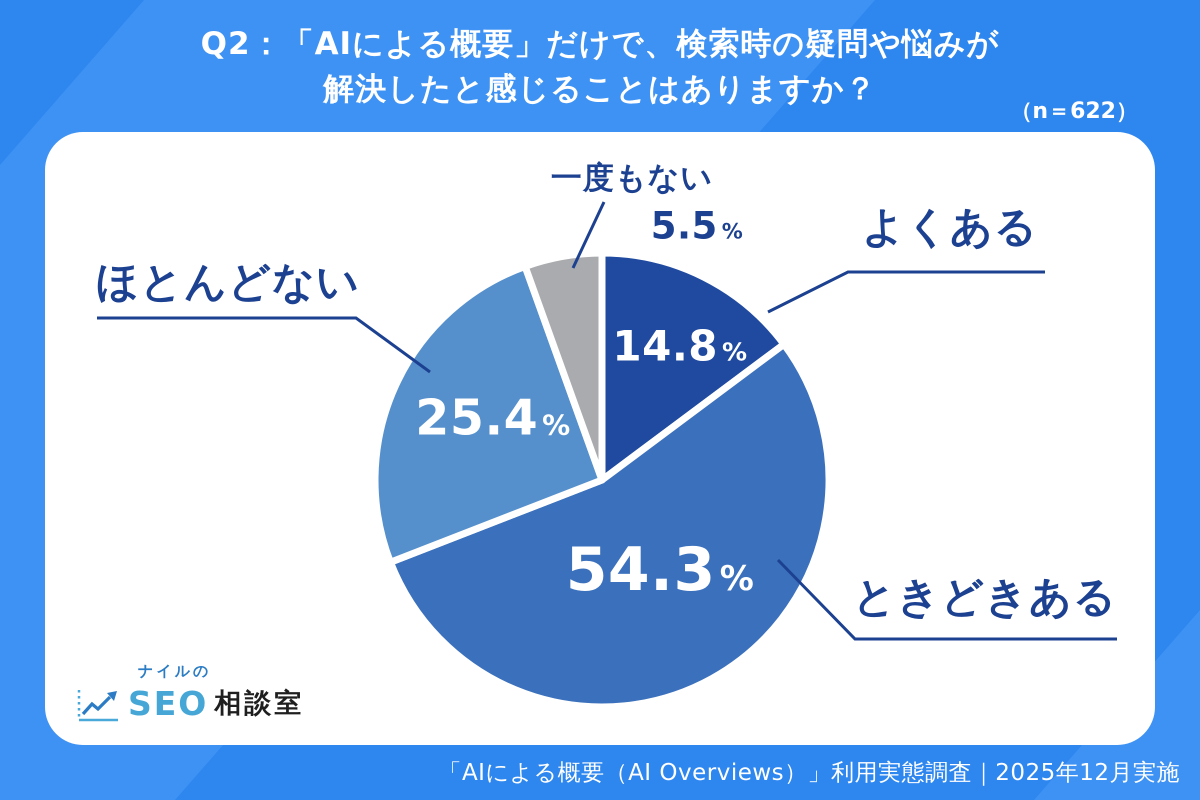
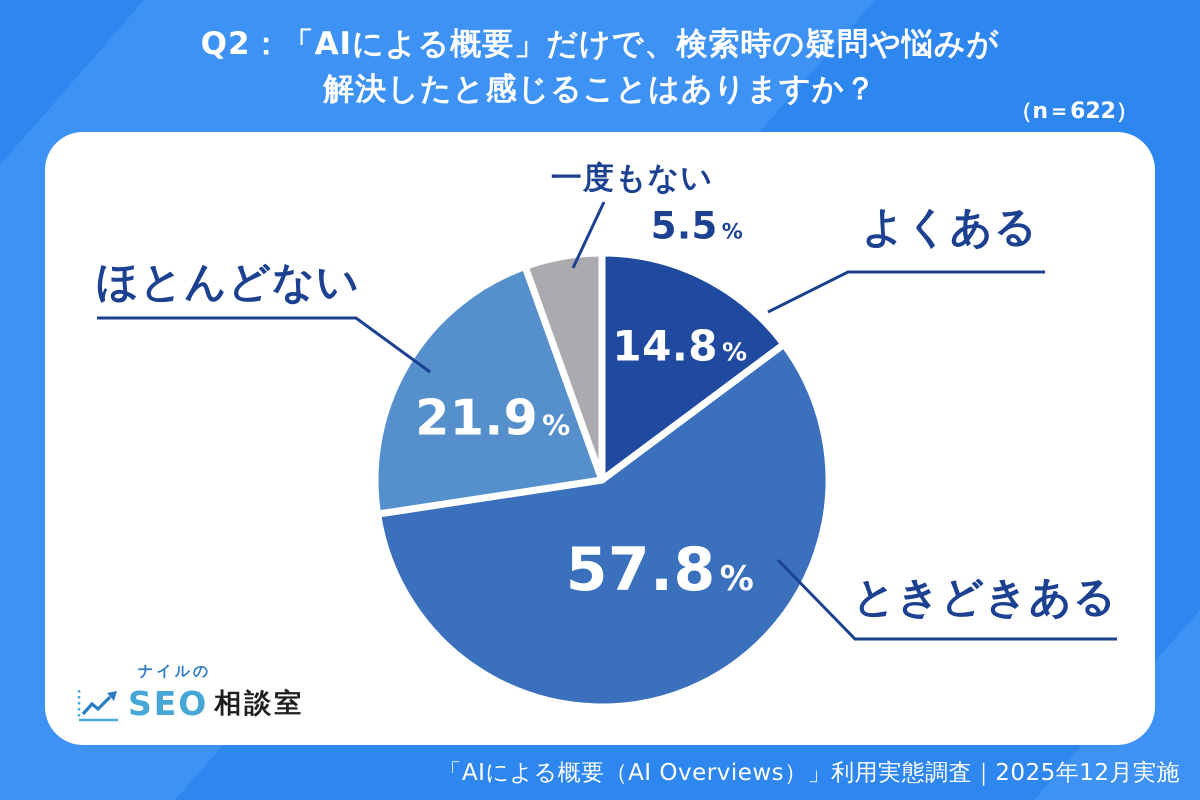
ときどきある: 54.3 -> 57.8
ほとんどない: 25.4 -> 21.9
